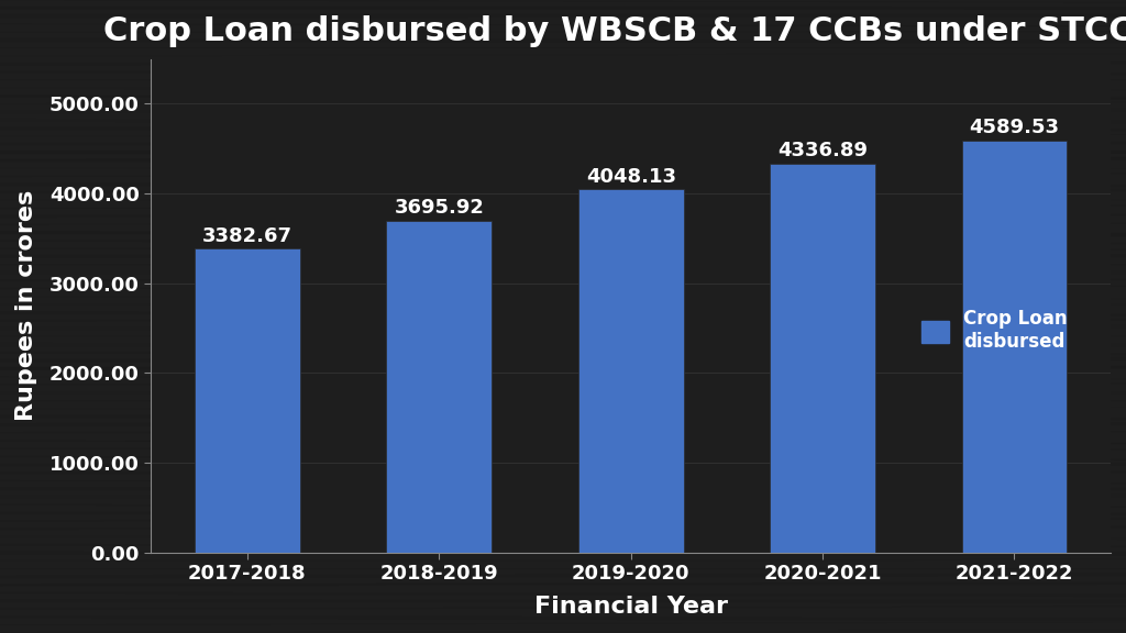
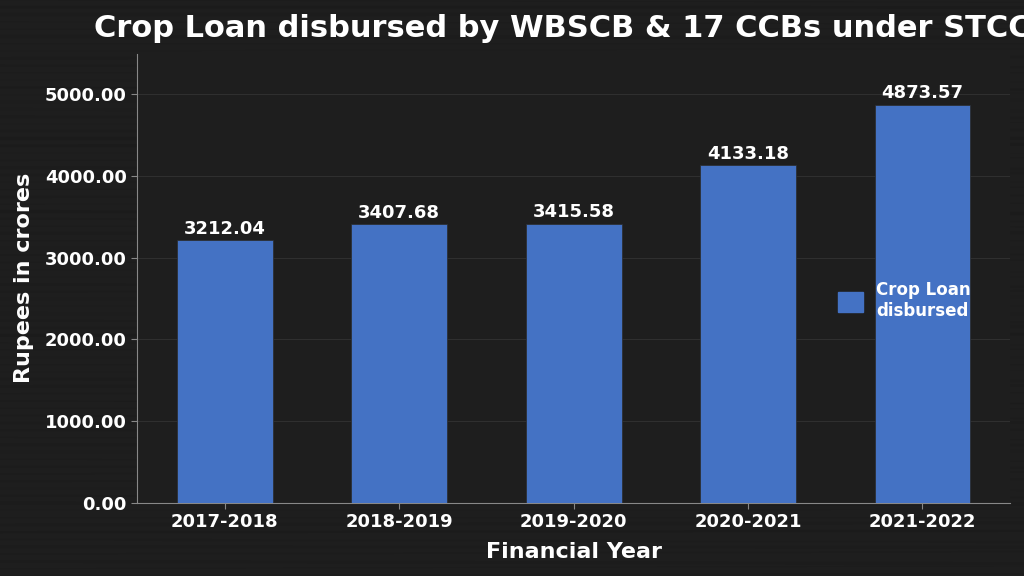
2017-2018: 3382.67 -> 3212.04
2018-2019: 3695.92 -> 3407.68
2019-2020: 4048.13 -> 3415.58
2020-2021: 4336.89 -> 4133.18
2021-2022: 4589.53 -> 4873.57
